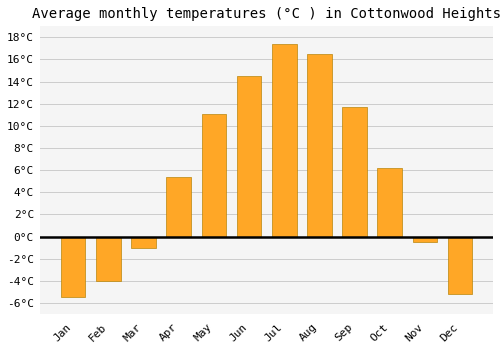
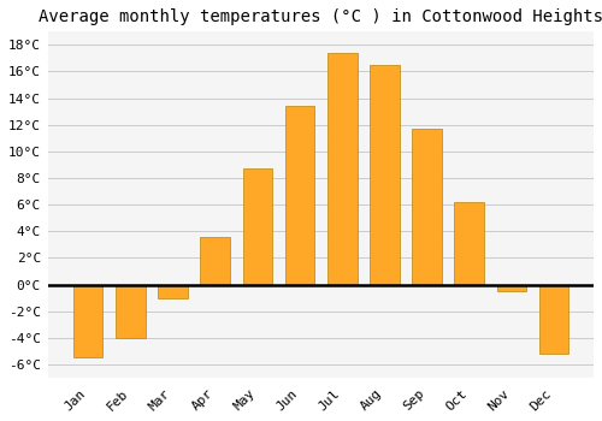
Apr: 5.4°C -> 3.6°C
May: 11.1°C -> 8.7°C
Jun: 14.5°C -> 13.4°C
